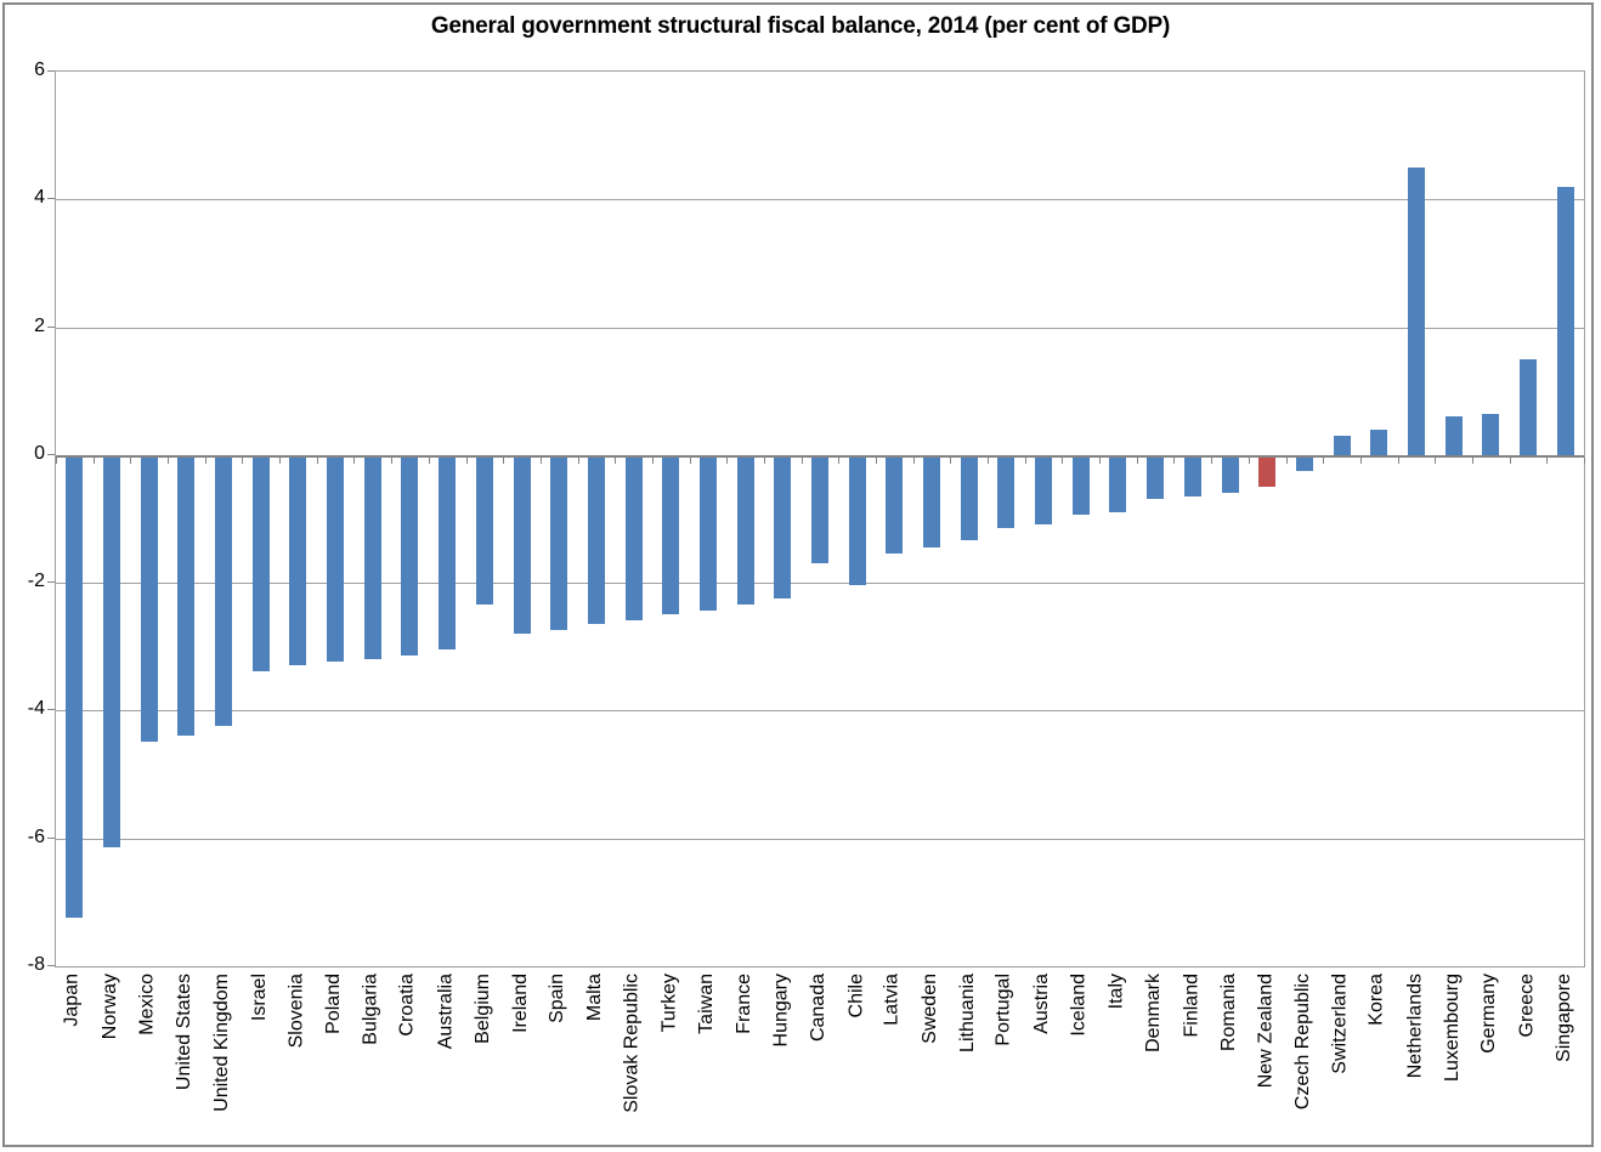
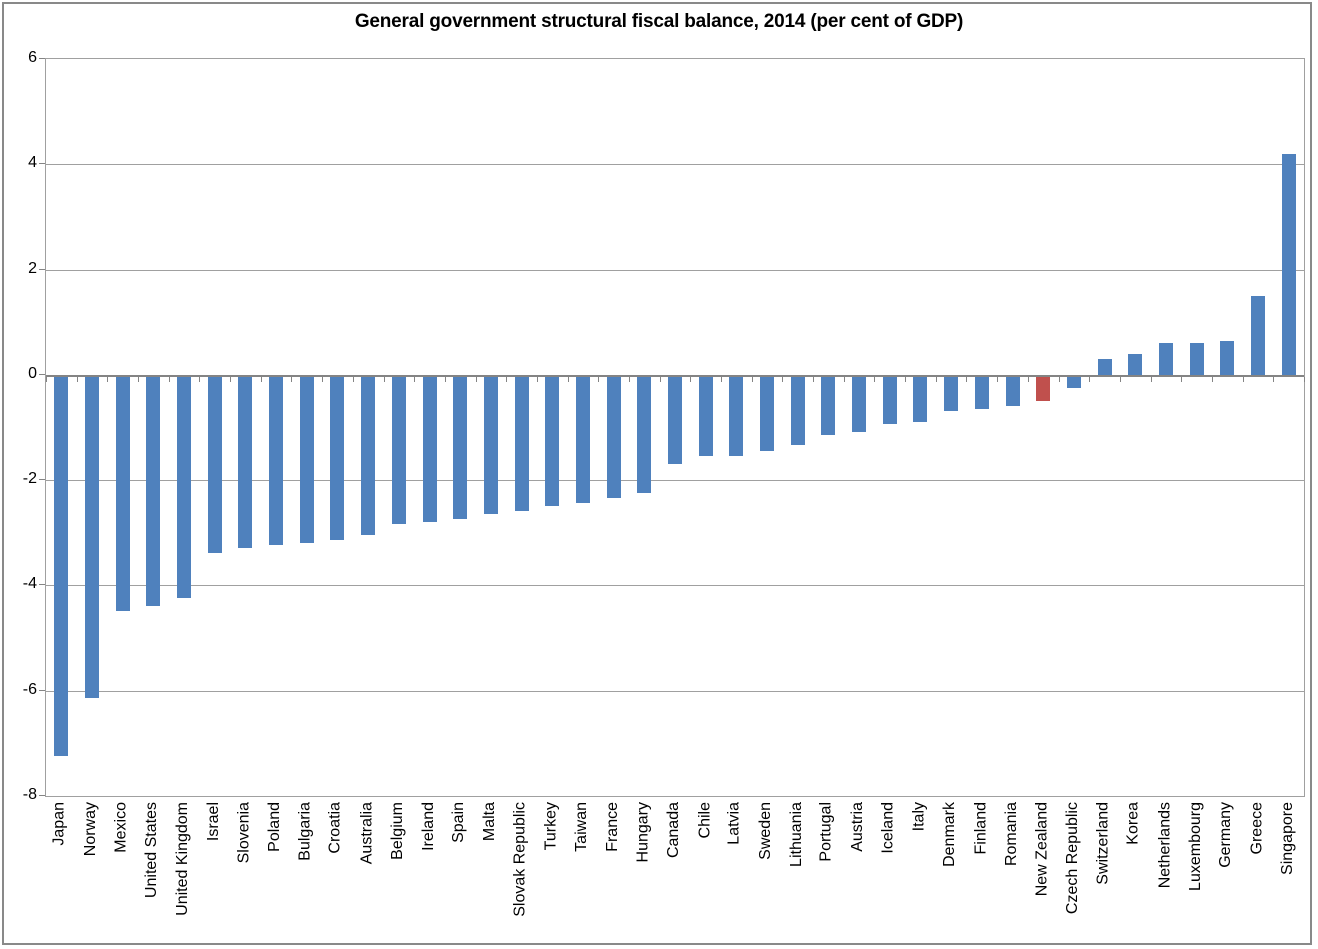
Belgium: -2.3 -> -2.8
Chile: -2.0 -> -1.5
Netherlands: 4.5 -> 0.6
